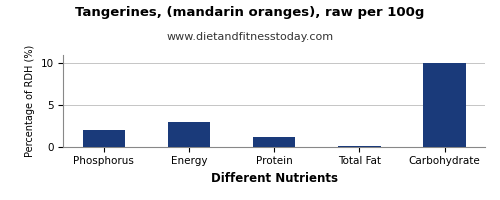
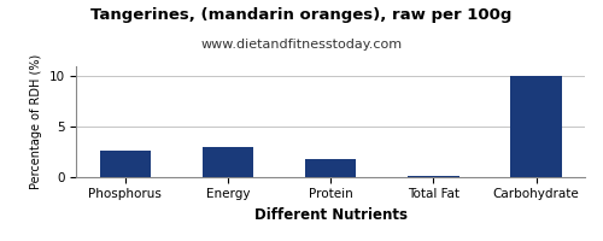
Phosphorus: 2.0 -> 2.6
Protein: 1.2 -> 1.8
